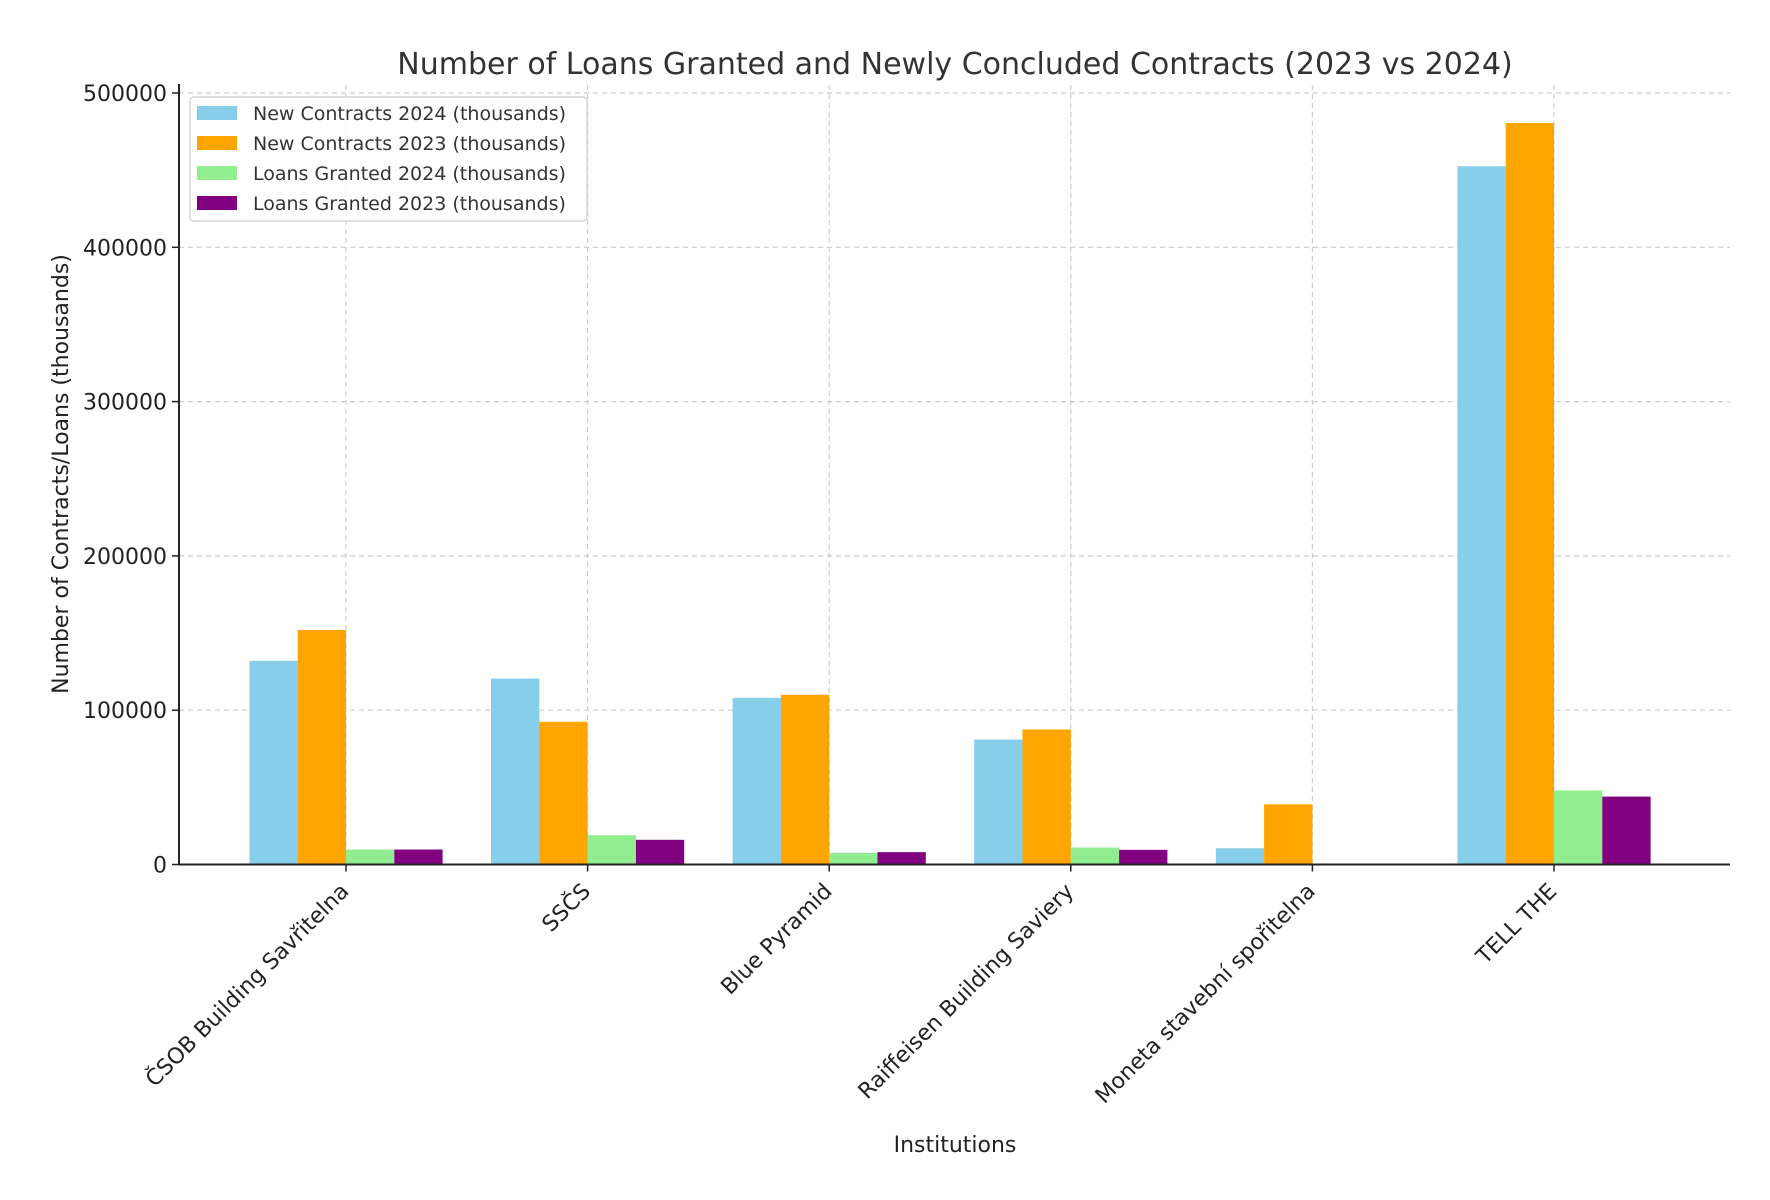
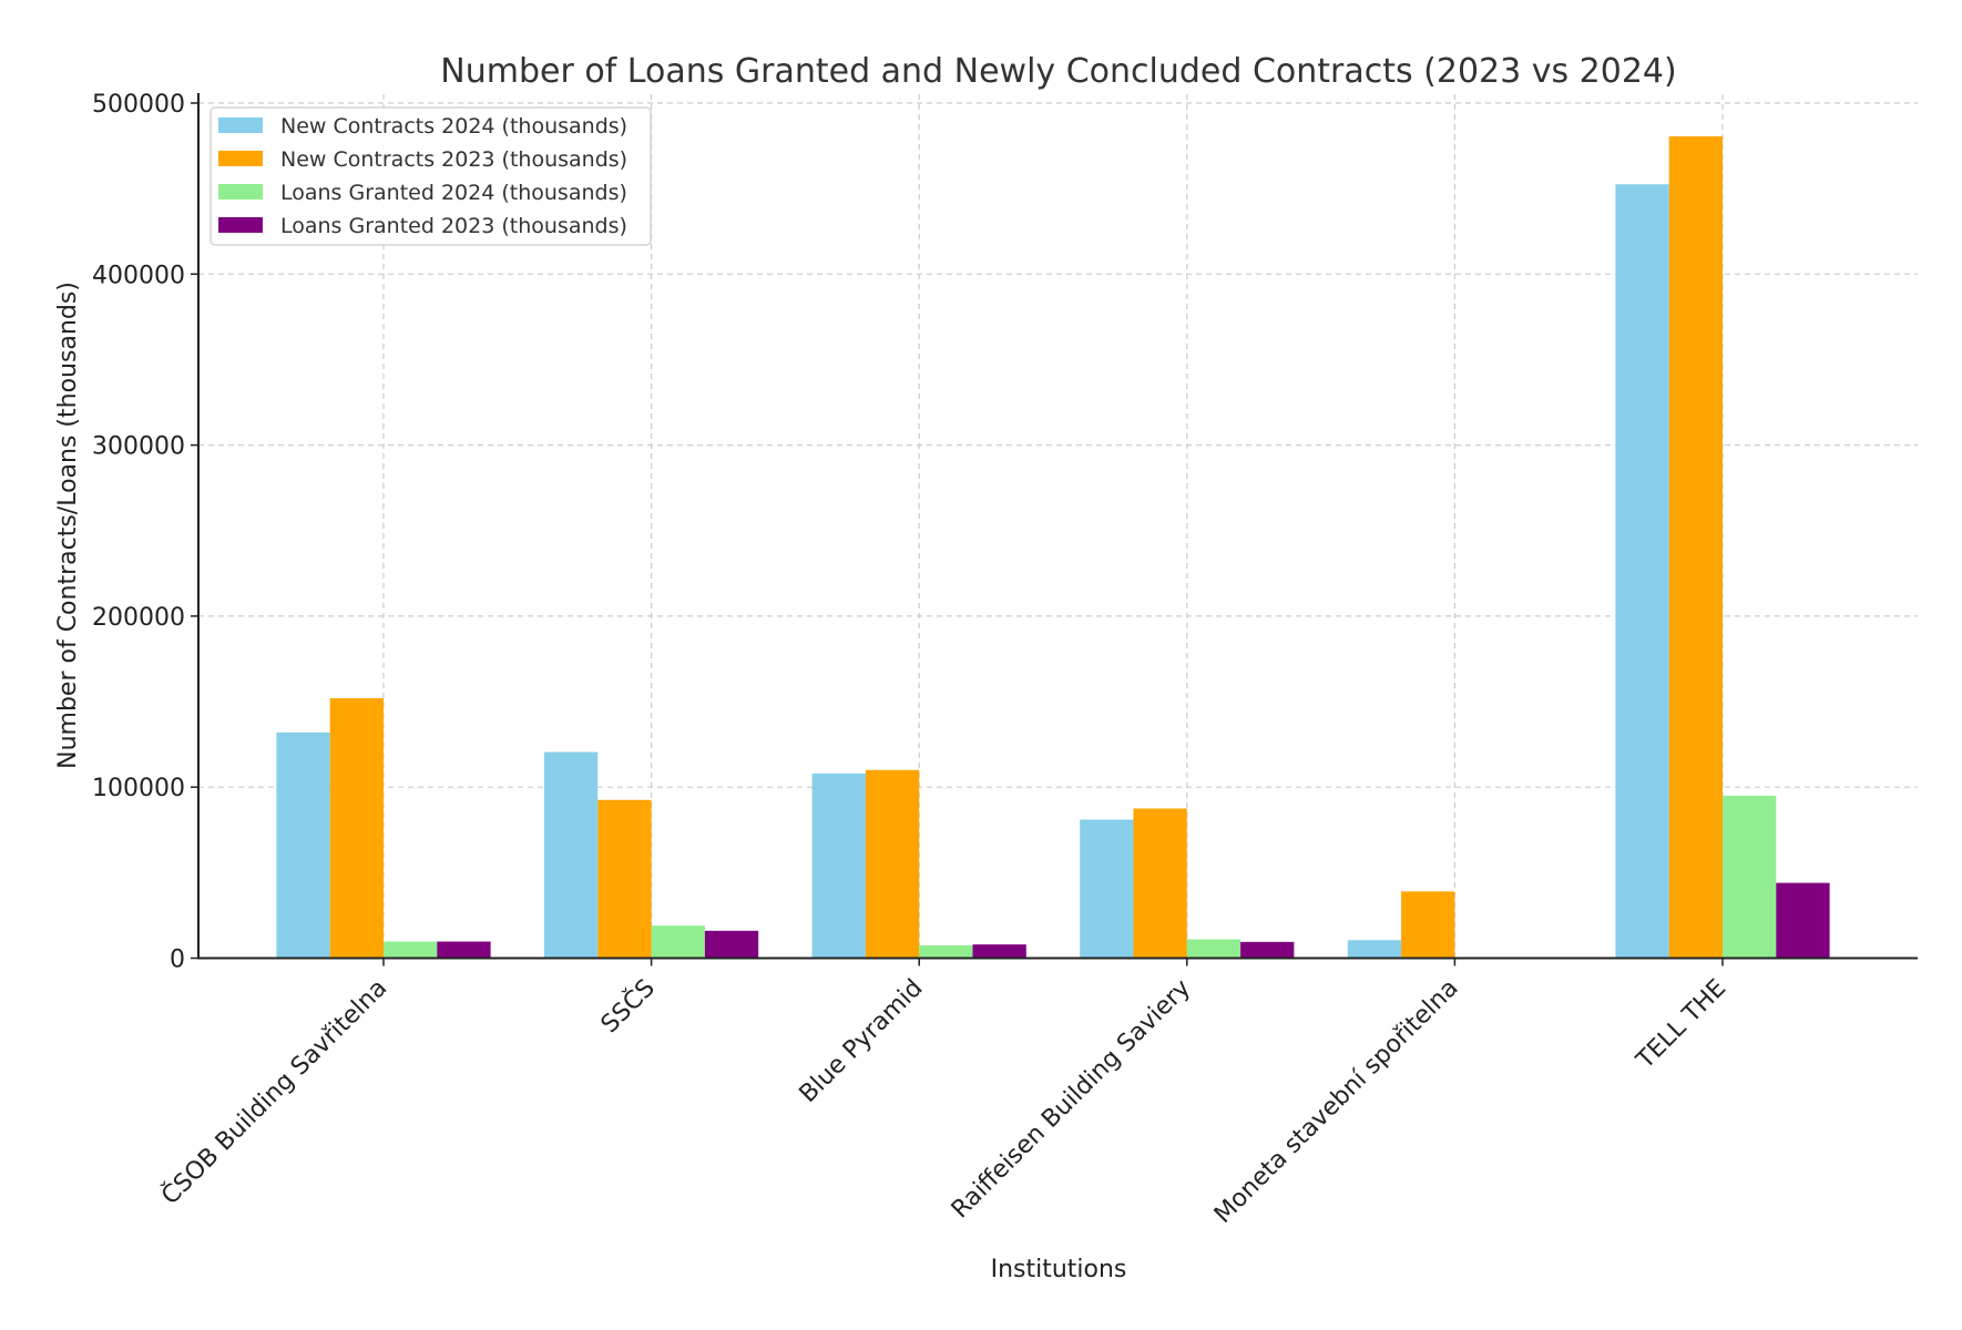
Loans Granted 2024 (thousands)/TELL THE: 48000 -> 95000
